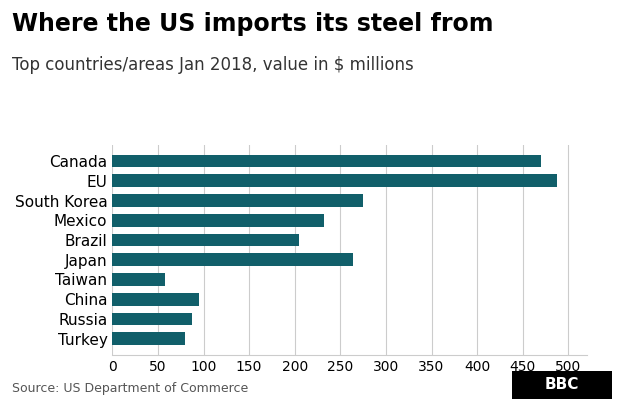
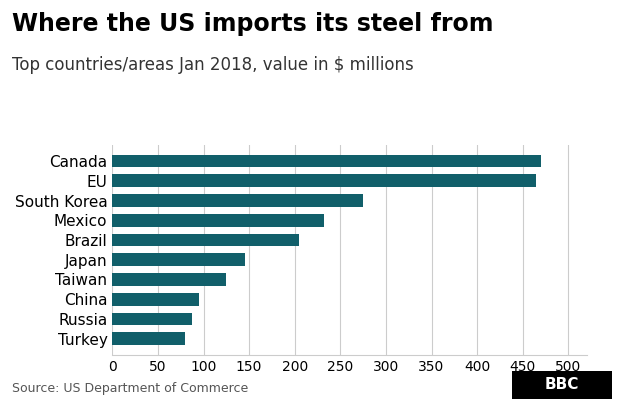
EU: 488 -> 465
Japan: 264 -> 145
Taiwan: 58 -> 125
